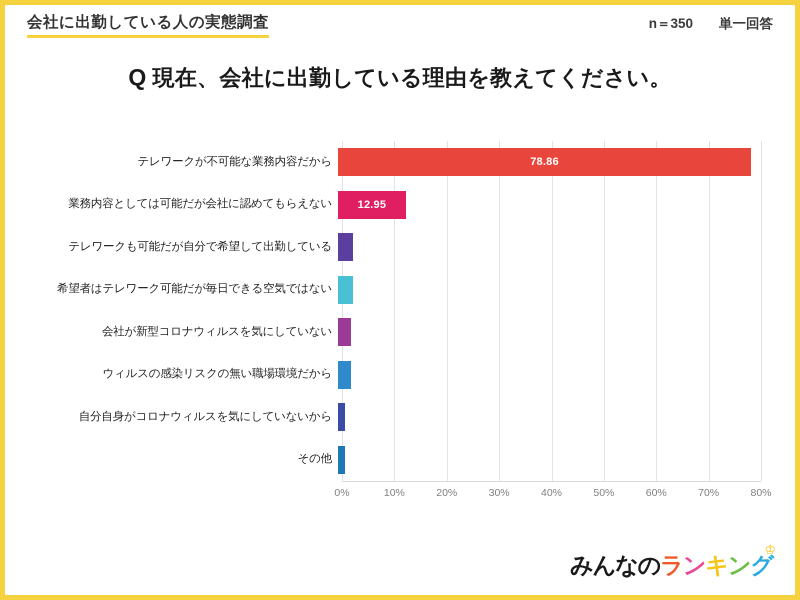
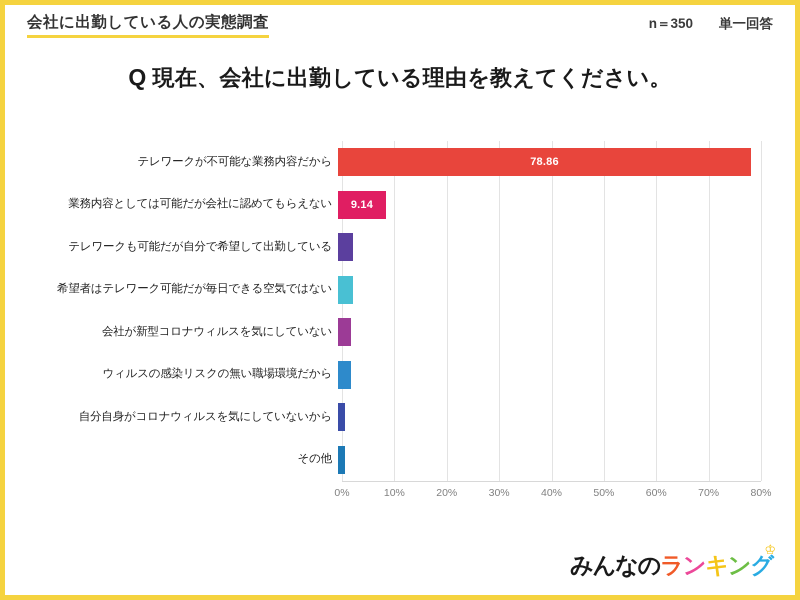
業務内容としては可能だが会社に認めてもらえない: 12.95 -> 9.14
